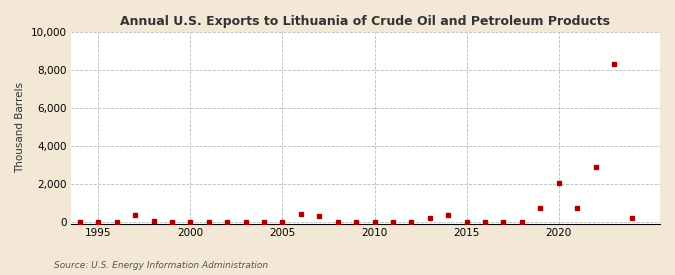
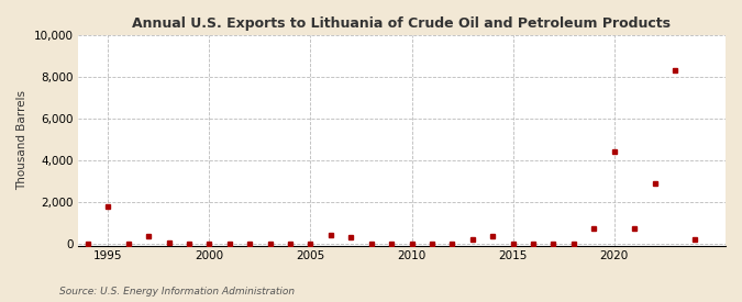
1995: 0 -> 1,800
2020: 2,000 -> 4,400
